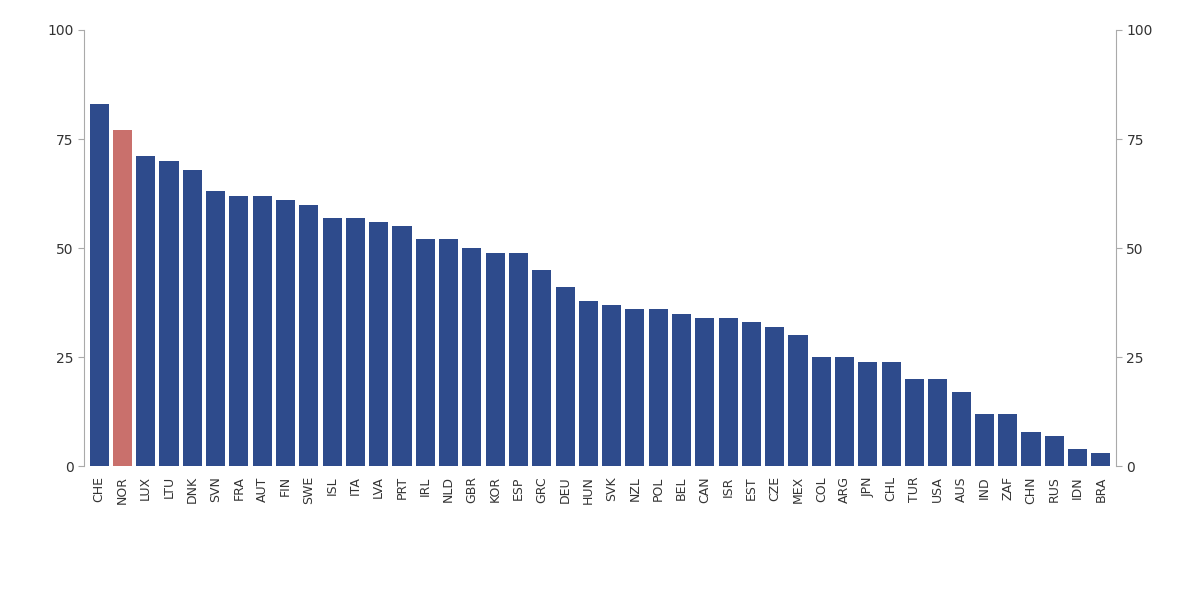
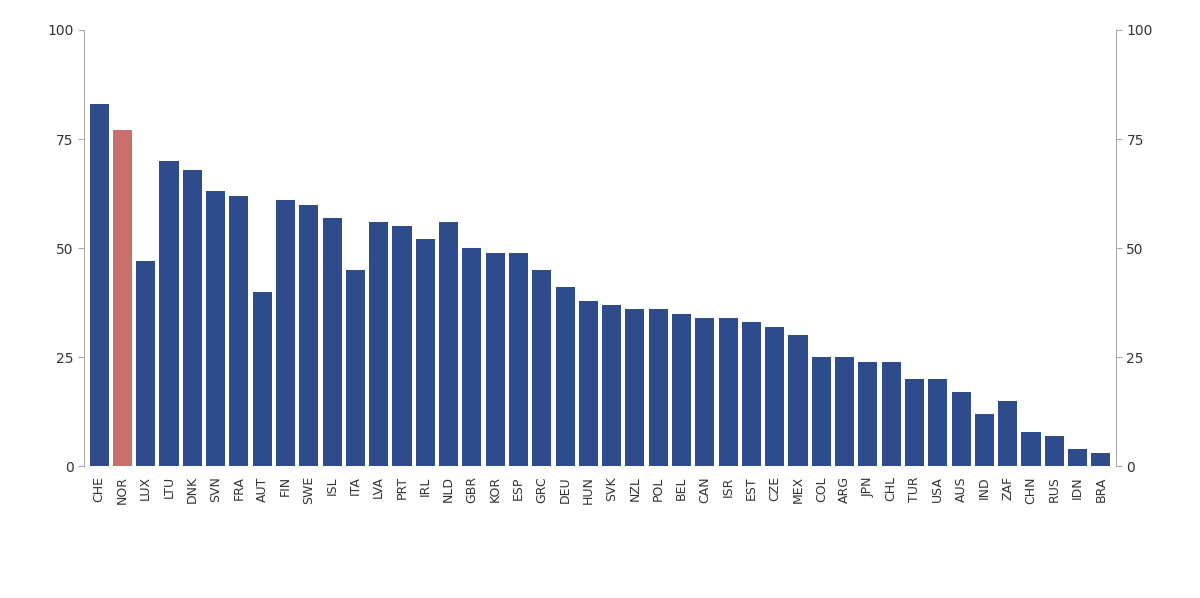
LUX: 71 -> 47
AUT: 62 -> 40
ITA: 57 -> 45
NLD: 52 -> 56
ZAF: 12 -> 15
